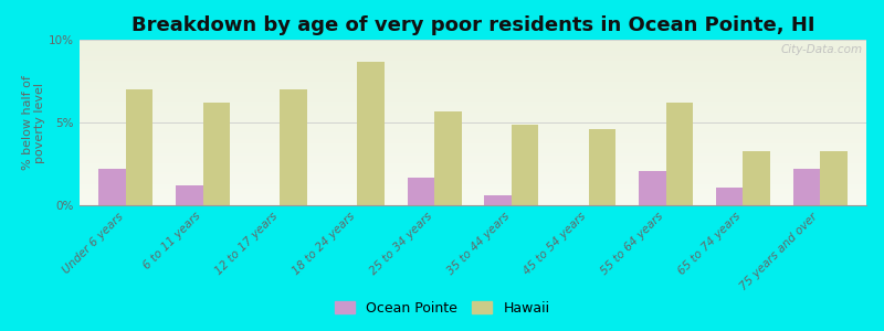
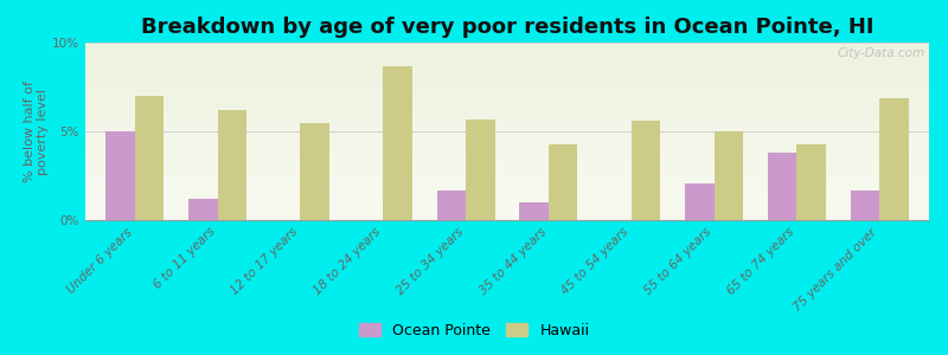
Ocean Pointe/Under 6 years: 2.2% -> 5.0%
Hawaii/12 to 17 years: 7.0% -> 5.5%
Ocean Pointe/35 to 44 years: 0.6% -> 1.0%
Hawaii/35 to 44 years: 4.9% -> 4.3%
Hawaii/45 to 54 years: 4.6% -> 5.6%
Hawaii/55 to 64 years: 6.2% -> 5.0%
Ocean Pointe/65 to 74 years: 1.1% -> 3.8%
Hawaii/65 to 74 years: 3.3% -> 4.3%
Ocean Pointe/75 years and over: 2.2% -> 1.7%
Hawaii/75 years and over: 3.3% -> 6.9%
